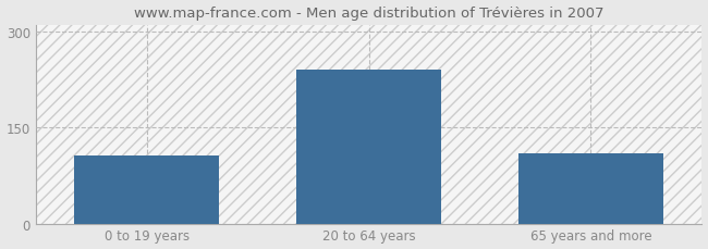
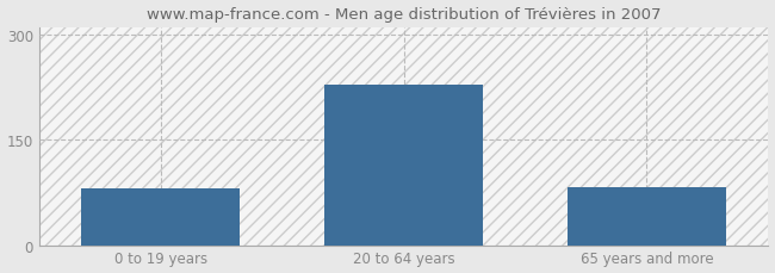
0 to 19 years: 107 -> 80
20 to 64 years: 241 -> 228
65 years and more: 110 -> 82
